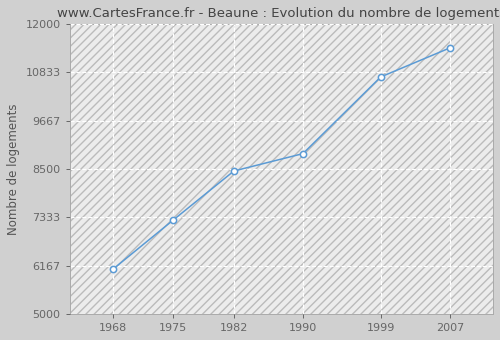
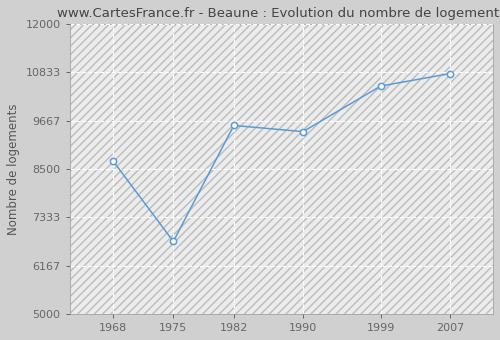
1968: 6080 -> 8700
1975: 7270 -> 6750
1982: 8450 -> 9550
1990: 8870 -> 9400
1999: 10720 -> 10500
2007: 11420 -> 10800
